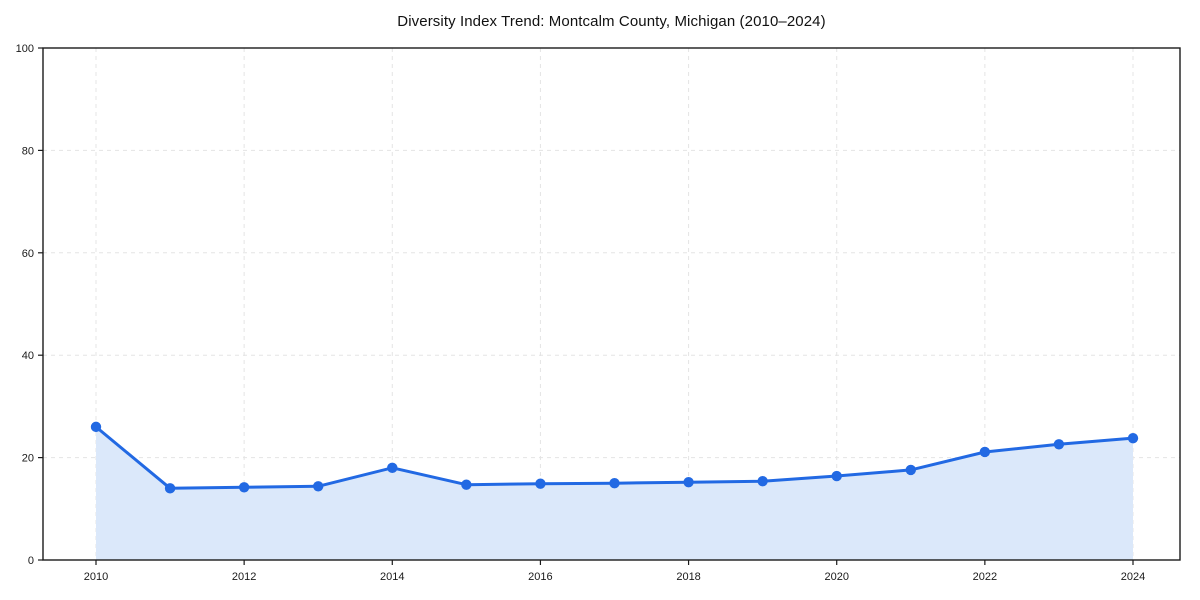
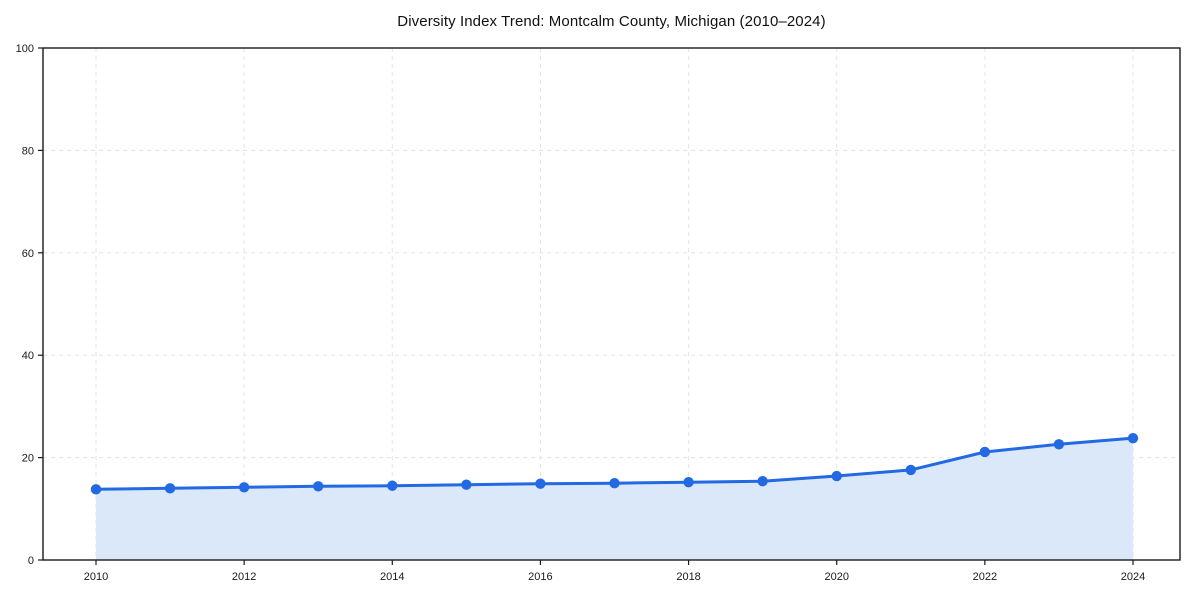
2010: 26 -> 14
2014: 18 -> 14
